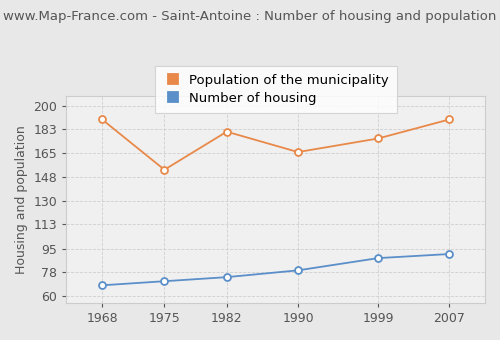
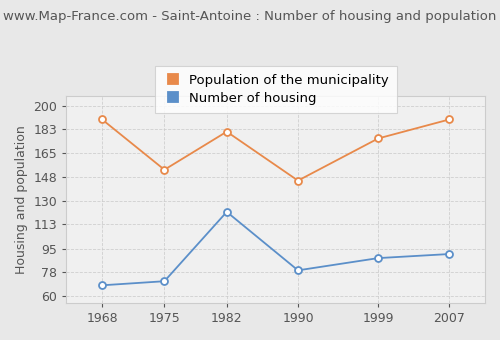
Number of housing/1982: 74 -> 122
Population of the municipality/1990: 166 -> 145
